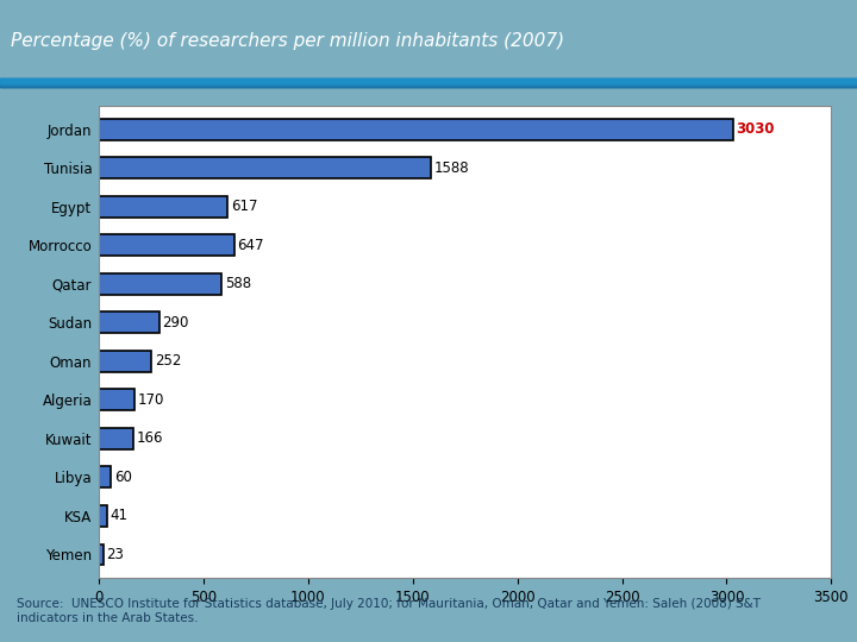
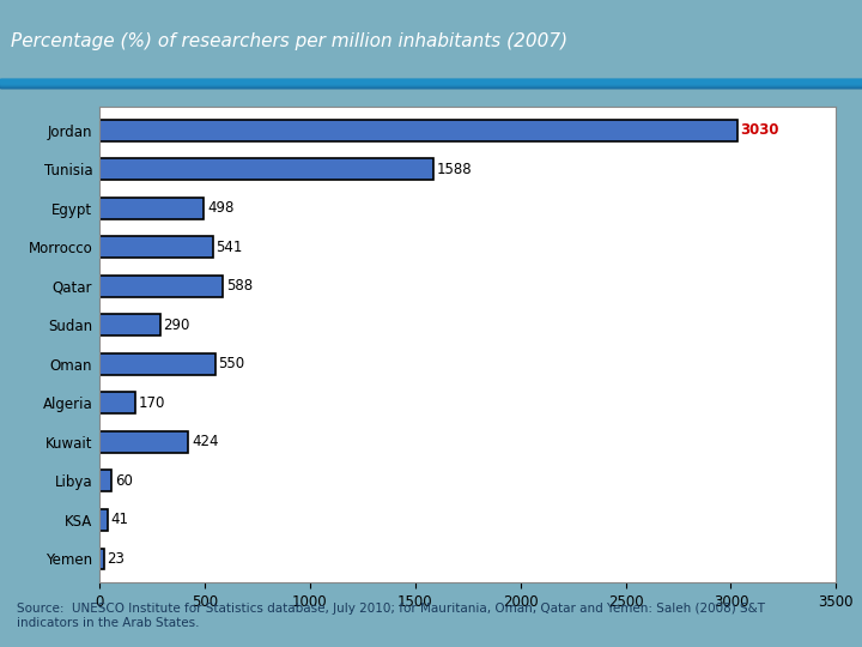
Egypt: 617 -> 498
Morrocco: 647 -> 541
Oman: 252 -> 550
Kuwait: 166 -> 424
